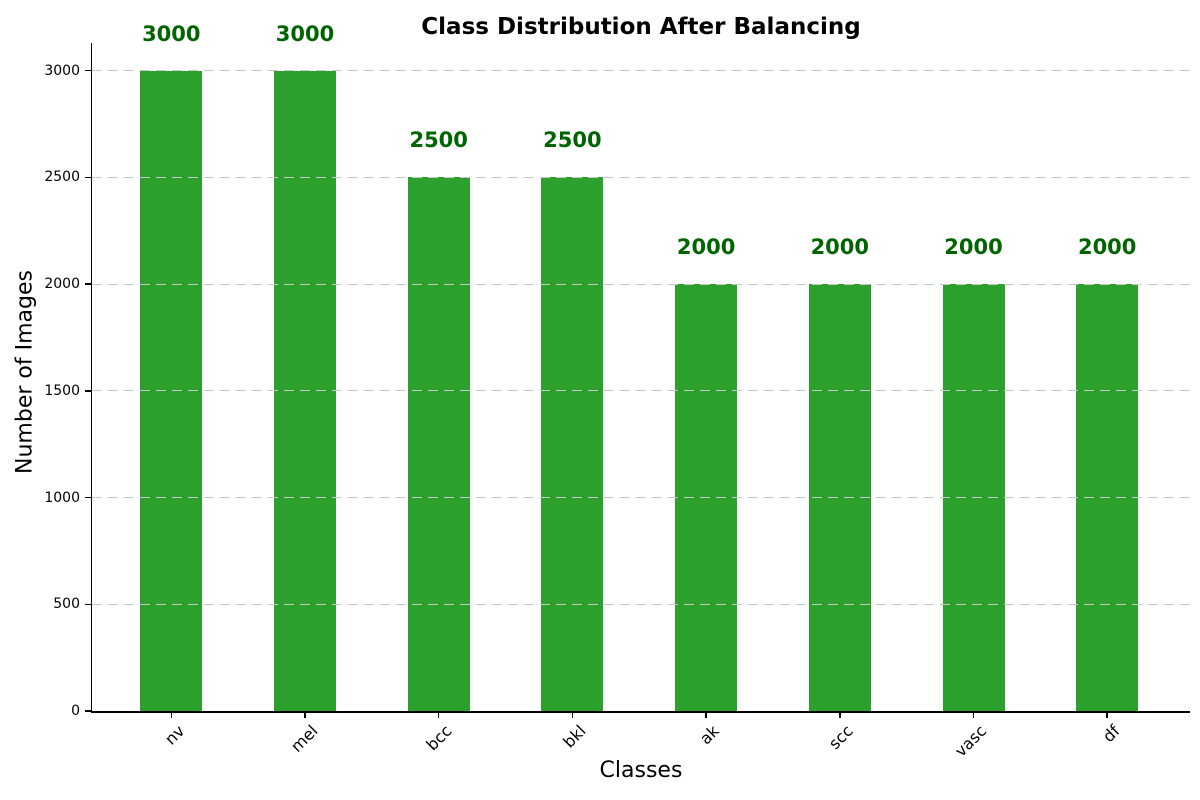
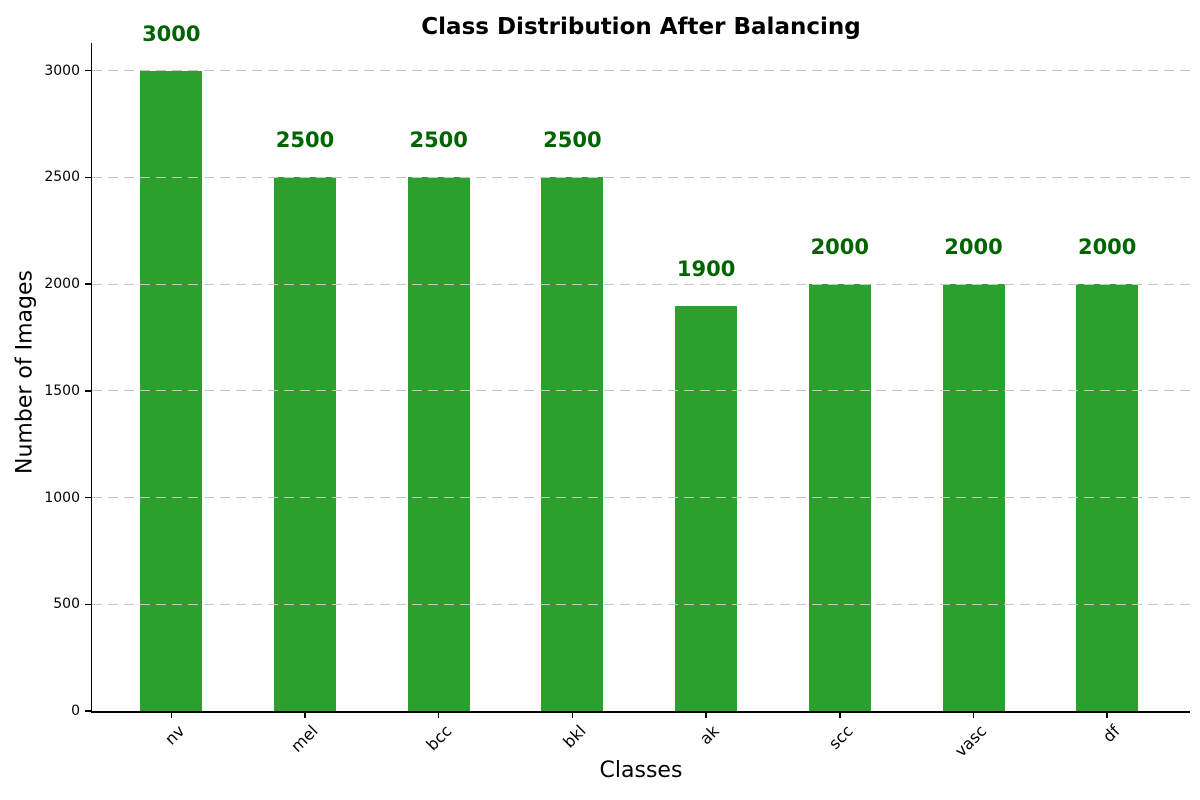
mel: 3000 -> 2500
ak: 2000 -> 1900
